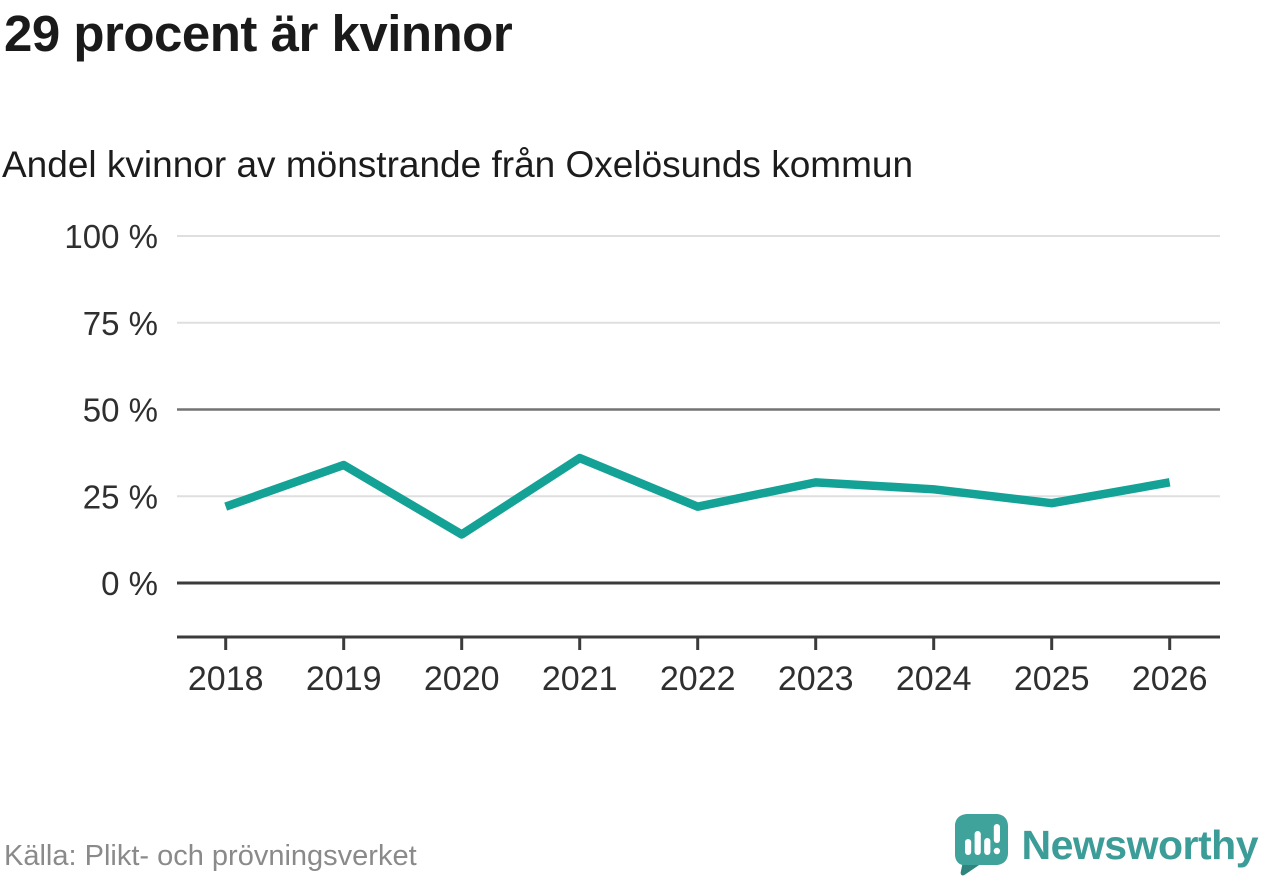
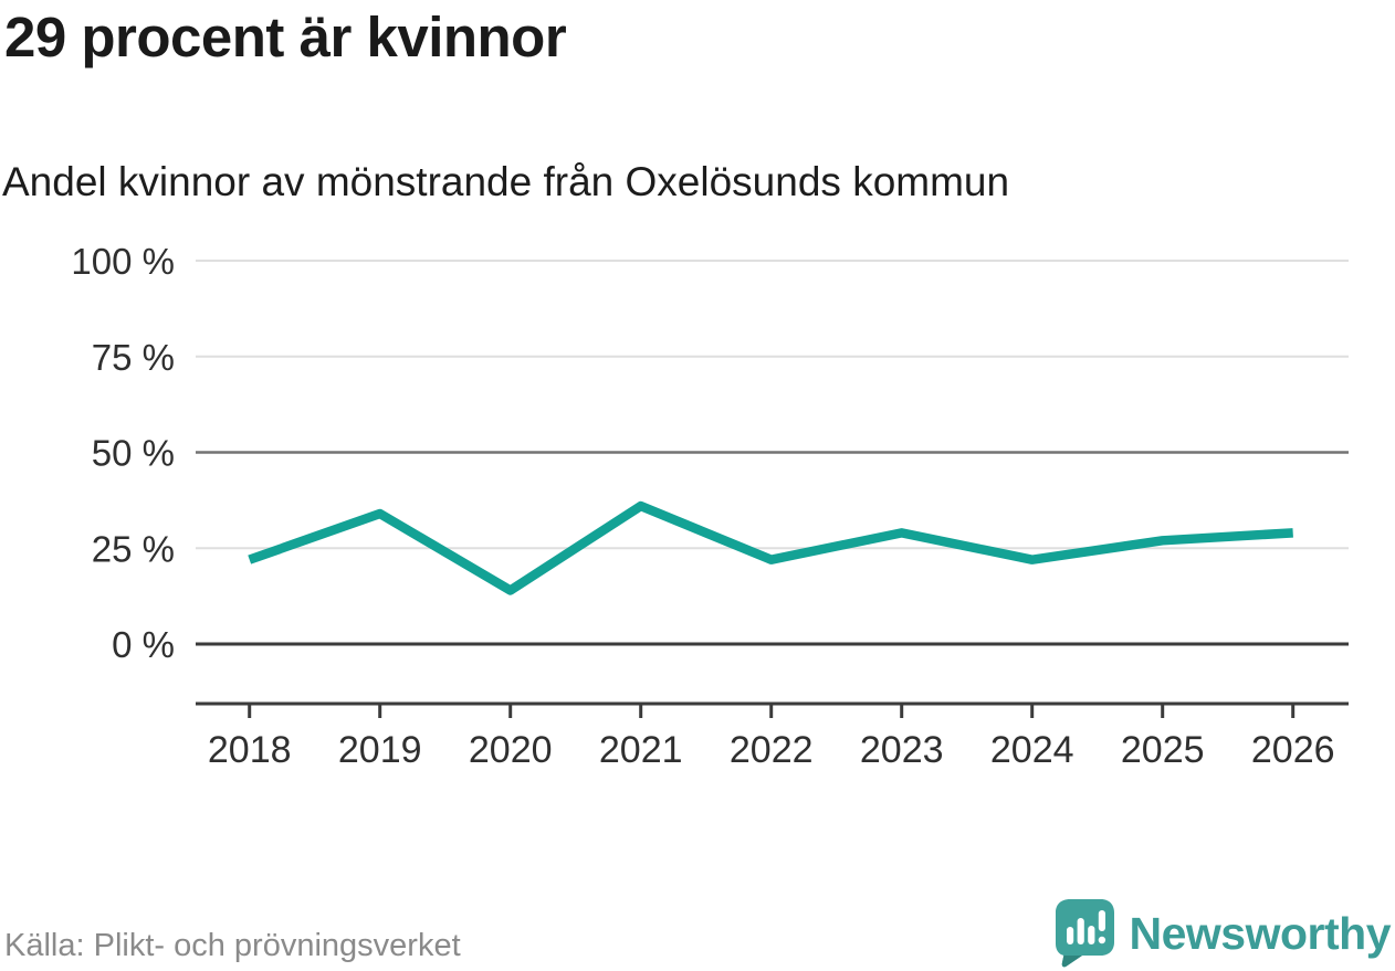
2024: 27% -> 22%
2025: 23% -> 27%
